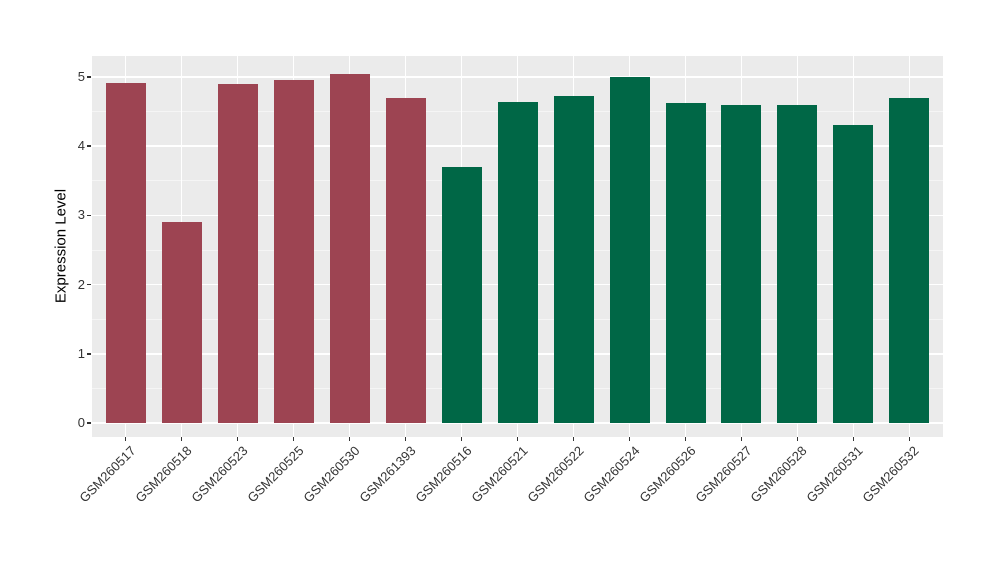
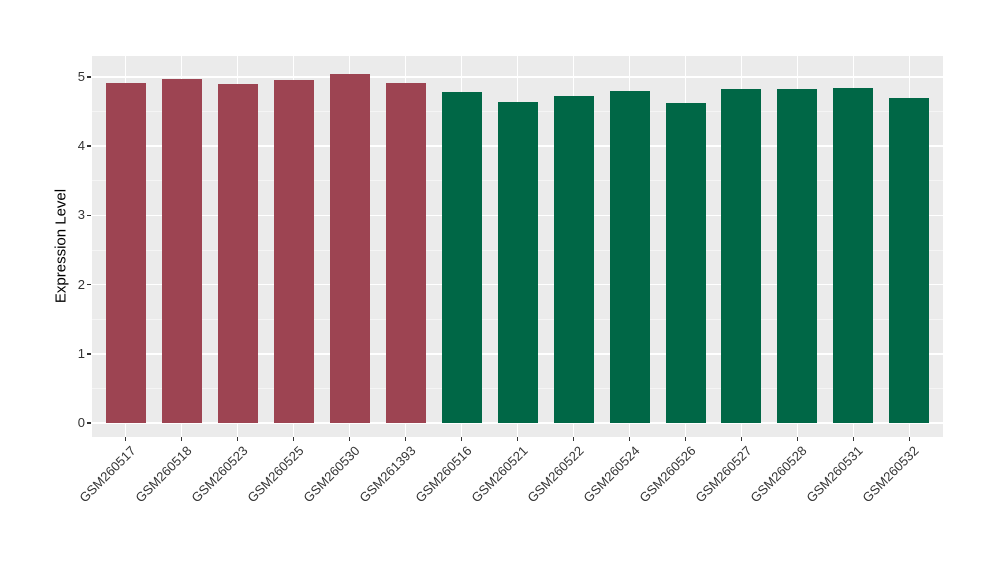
GSM260518: 2.9 -> 5.0
GSM261393: 4.7 -> 4.9
GSM260516: 3.7 -> 4.8
GSM260524: 5.0 -> 4.8
GSM260527: 4.6 -> 4.8
GSM260528: 4.6 -> 4.8
GSM260531: 4.3 -> 4.8
